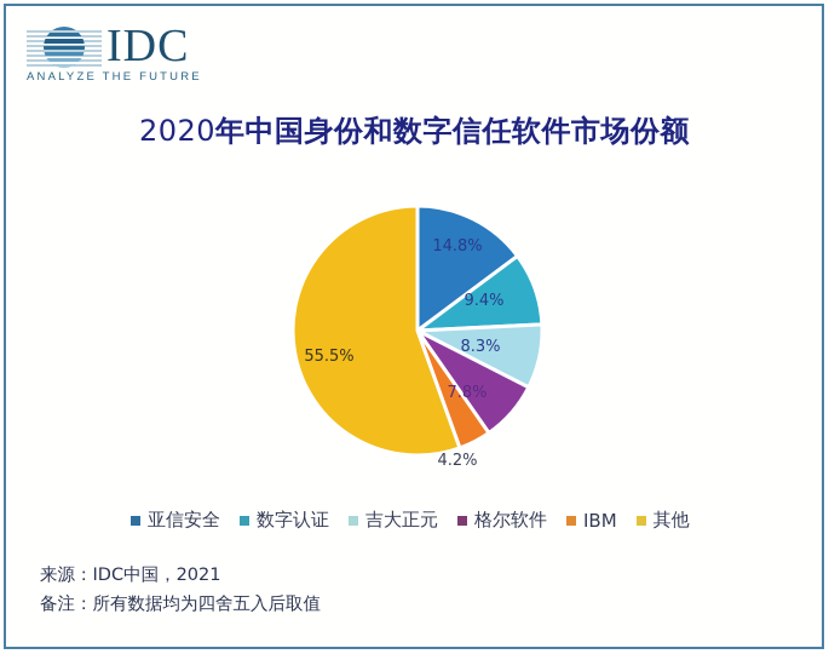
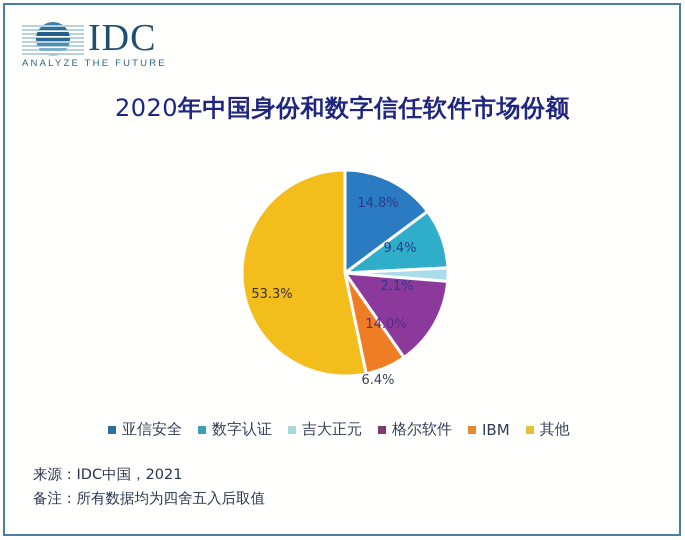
吉大正元: 8.3% -> 2.1%
格尔软件: 7.8% -> 14.0%
IBM: 4.2% -> 6.4%
其他: 55.5% -> 53.3%
